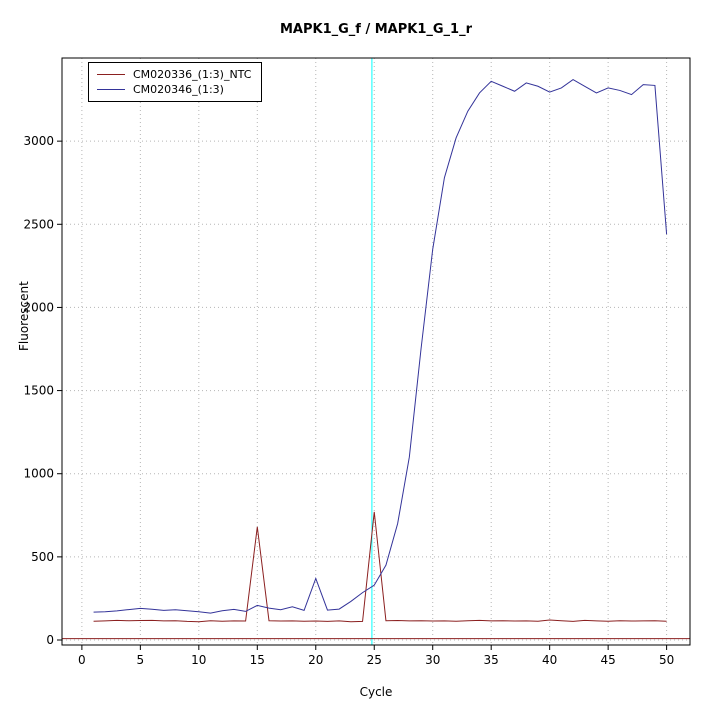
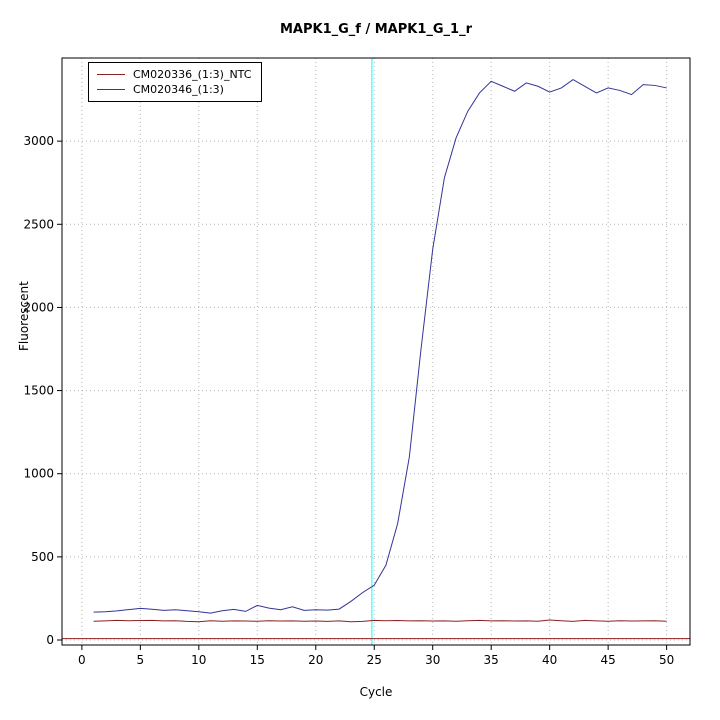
CM020336_(1:3)_NTC/15: 680 -> 110
CM020346_(1:3)/20: 370 -> 180
CM020336_(1:3)_NTC/25: 770 -> 120
CM020346_(1:3)/50: 2440 -> 3320
